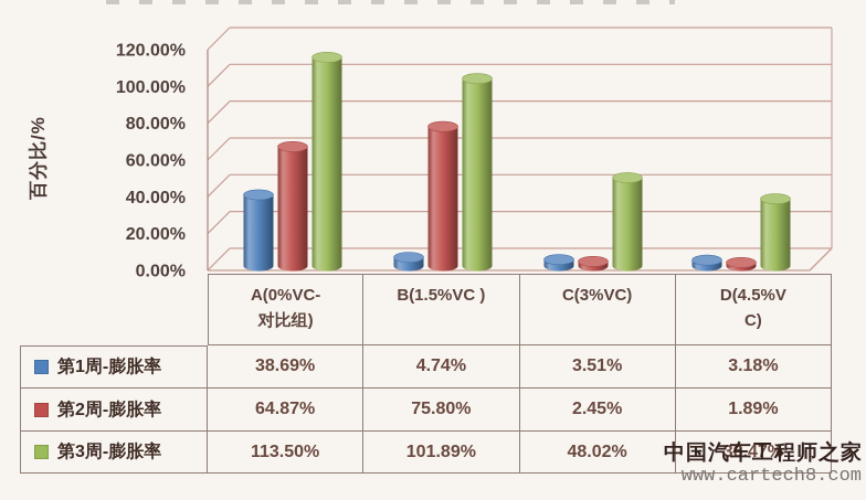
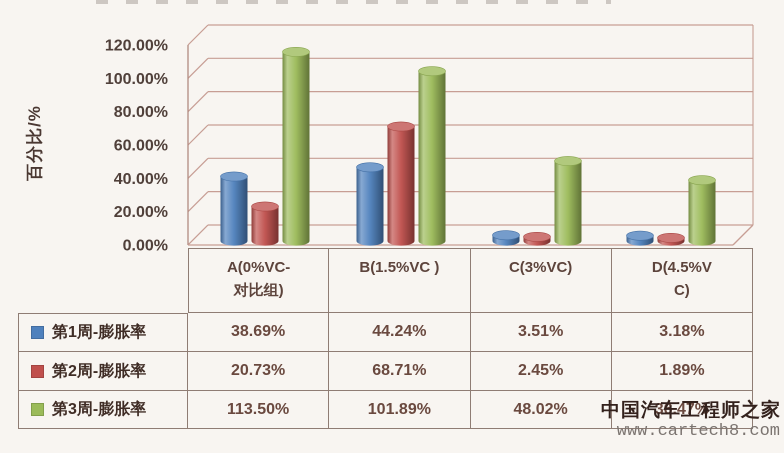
第2周-膨胀率/A(0%VC-对比组): 64.87% -> 20.73%
第1周-膨胀率/B(1.5%VC ): 4.74% -> 44.24%
第2周-膨胀率/B(1.5%VC ): 75.80% -> 68.71%
